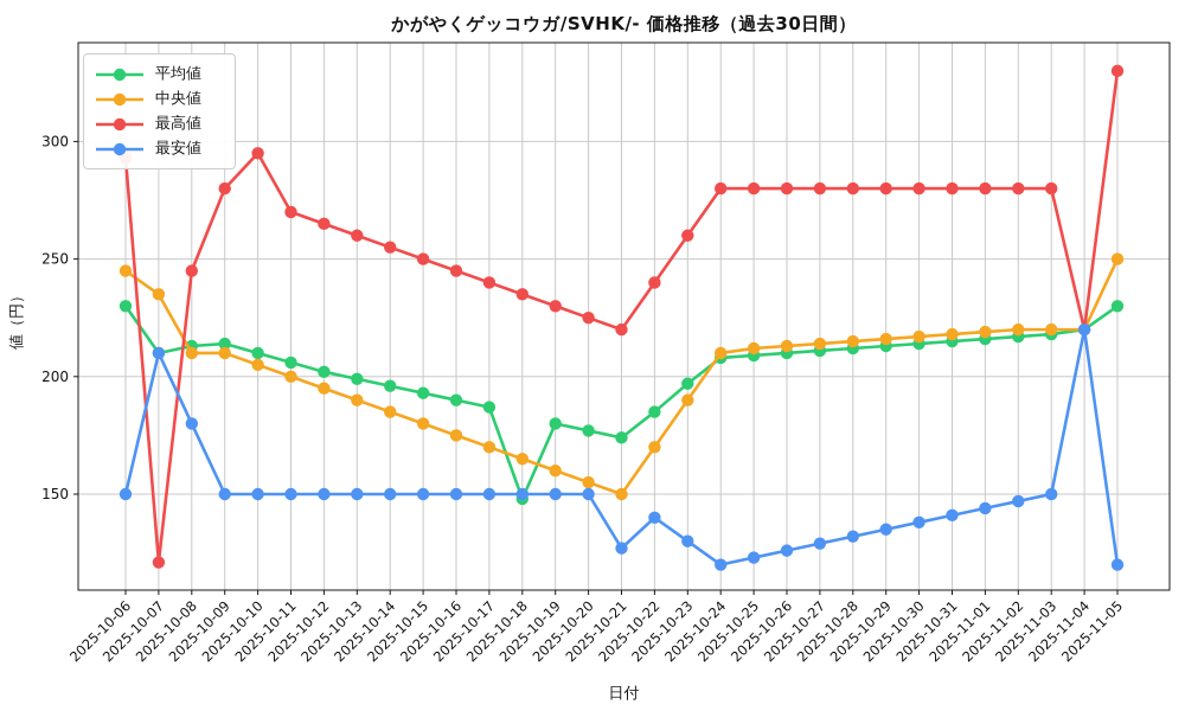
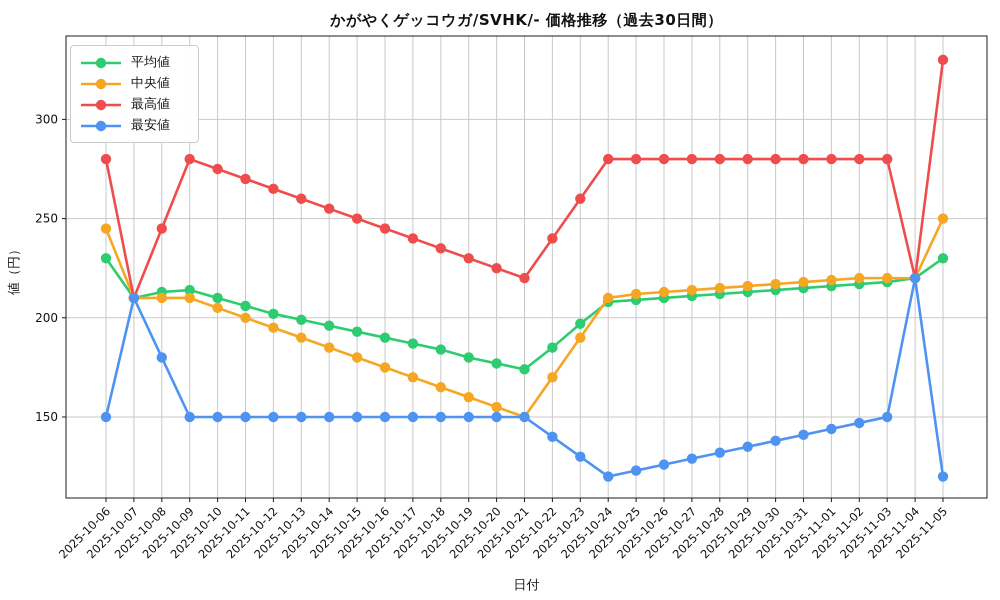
最高値/2025-10-06: 293 -> 280
中央値/2025-10-07: 235 -> 210
最高値/2025-10-07: 121 -> 210
最高値/2025-10-10: 295 -> 275
平均値/2025-10-18: 148 -> 184
最安値/2025-10-21: 127 -> 150
